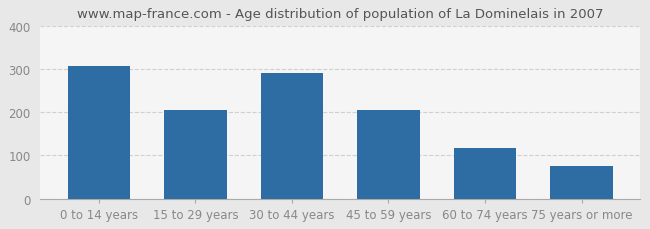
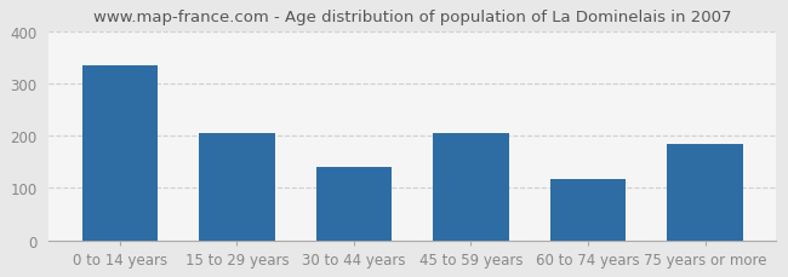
0 to 14 years: 307 -> 335
30 to 44 years: 290 -> 140
75 years or more: 75 -> 185
